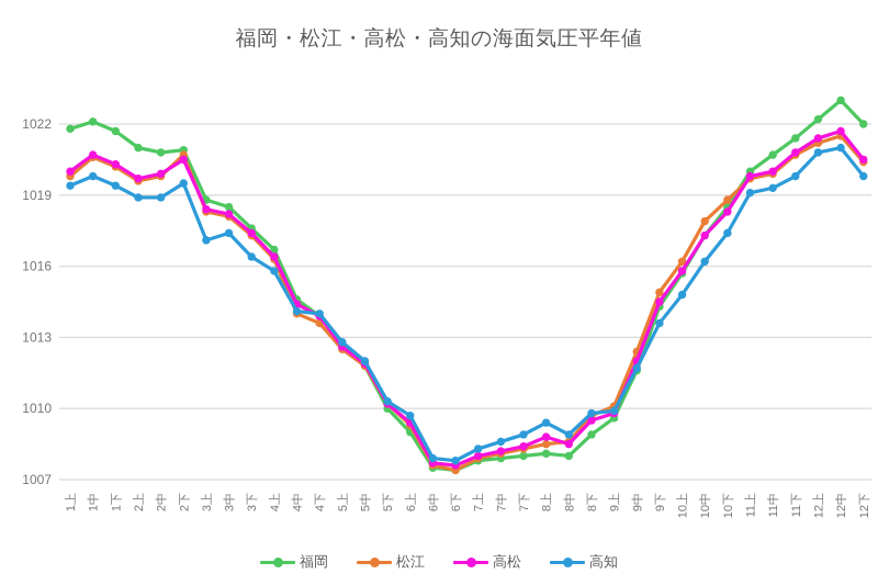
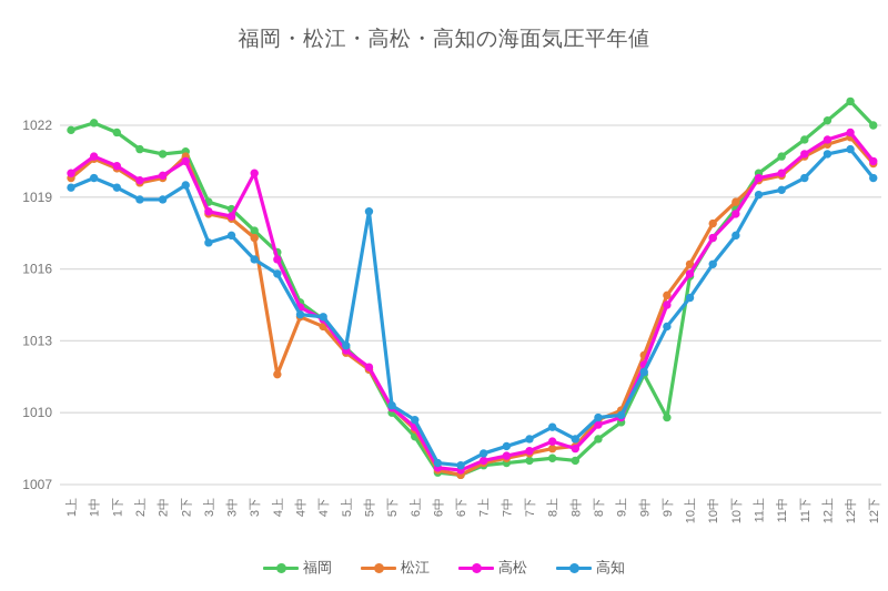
高松/3下: 1017.4 -> 1020.0
松江/4上: 1016.3 -> 1011.6
高知/5中: 1012.0 -> 1018.4
福岡/9下: 1014.3 -> 1009.8
